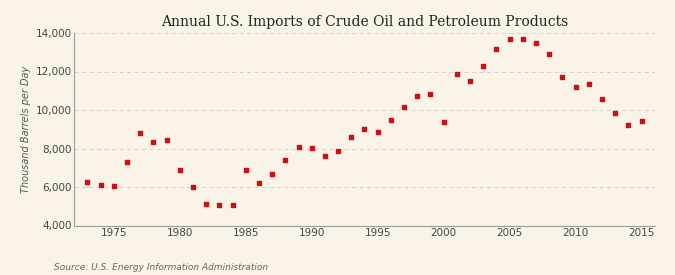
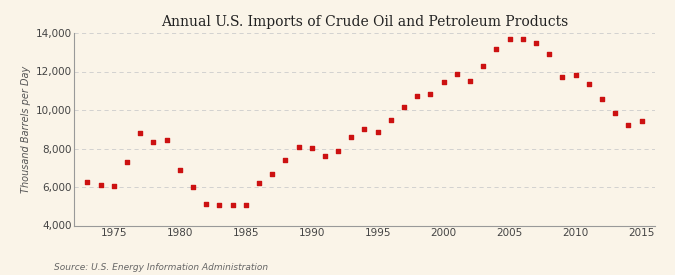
1985: 6,900 -> 5,100
2000: 9,400 -> 11,500
2010: 11,200 -> 11,800
